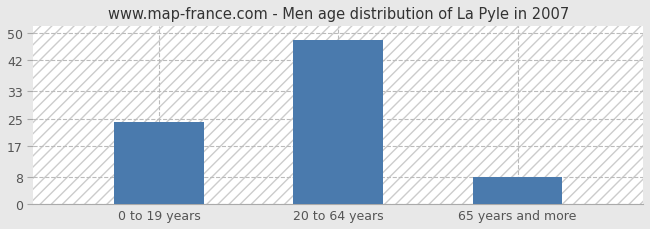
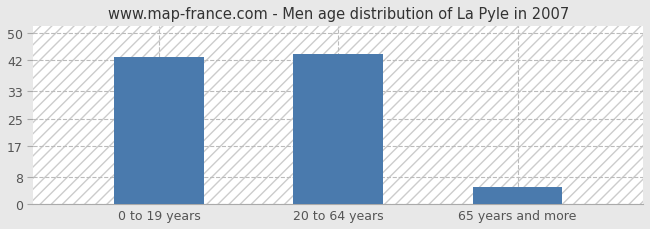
0 to 19 years: 24 -> 43
20 to 64 years: 48 -> 44
65 years and more: 8 -> 5
